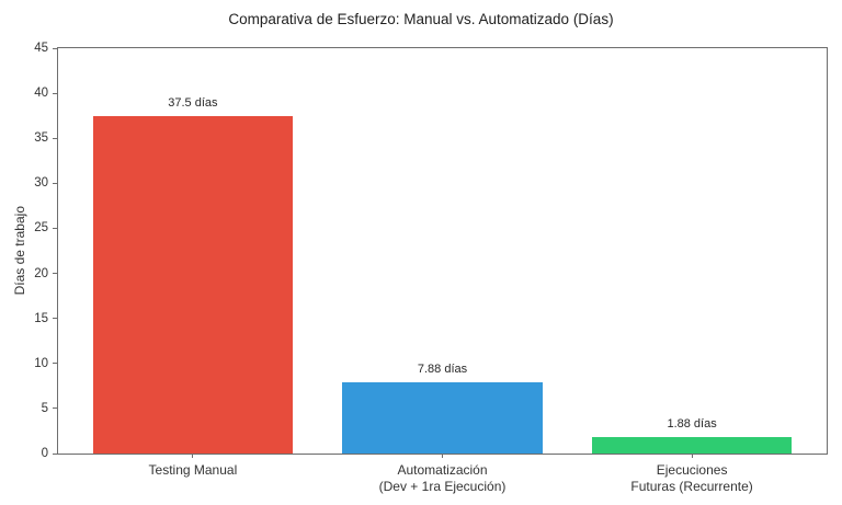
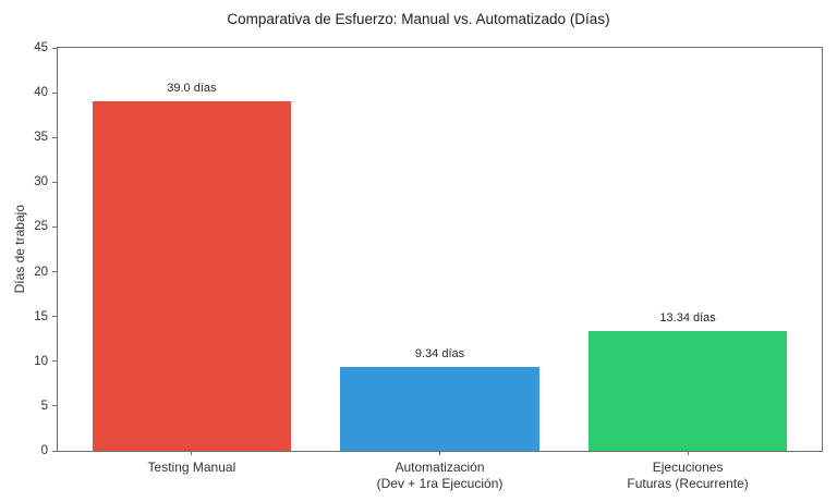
Testing Manual: 37.5 -> 39.0
Automatización (Dev + 1ra Ejecución): 7.88 -> 9.34
Ejecuciones Futuras (Recurrente): 1.88 -> 13.34
